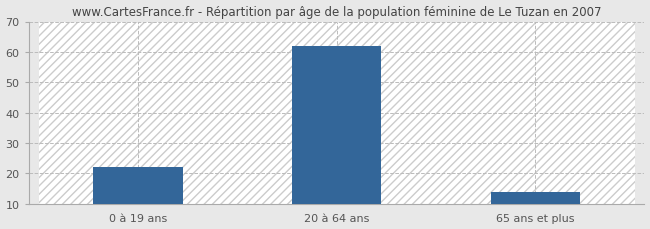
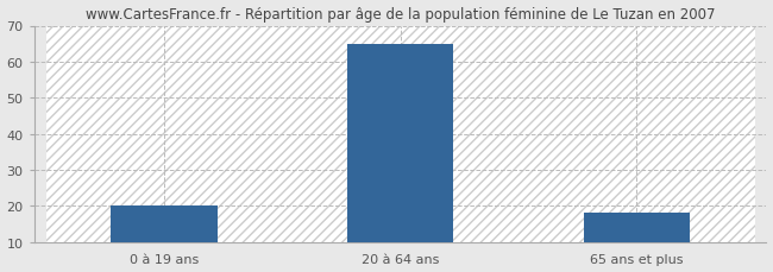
0 à 19 ans: 22 -> 20
20 à 64 ans: 62 -> 65
65 ans et plus: 14 -> 18
